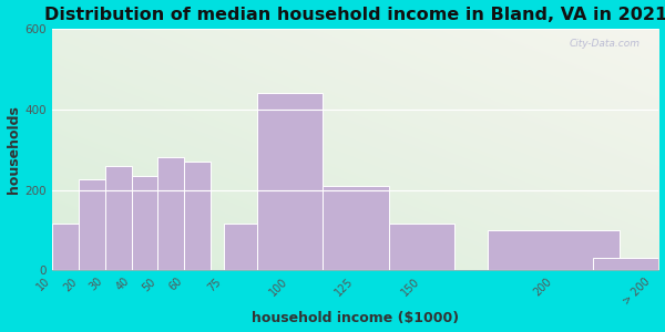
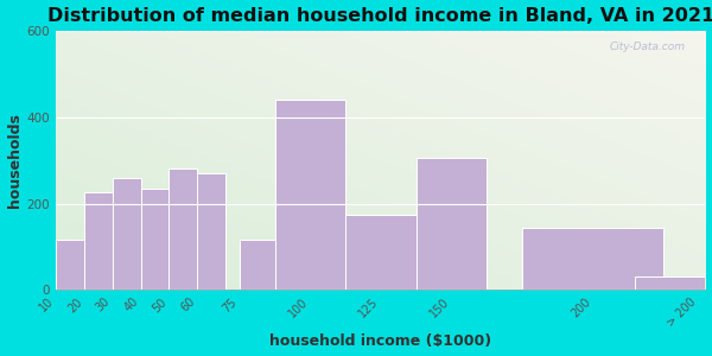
125: 210 -> 175
150: 115 -> 305
200: 100 -> 145
